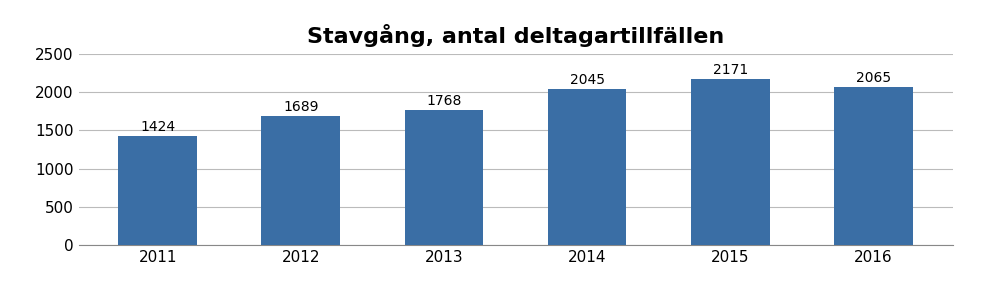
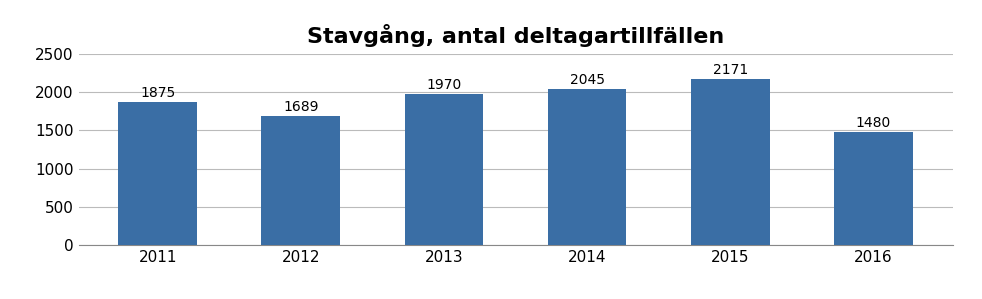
2011: 1424 -> 1875
2013: 1768 -> 1970
2016: 2065 -> 1480
